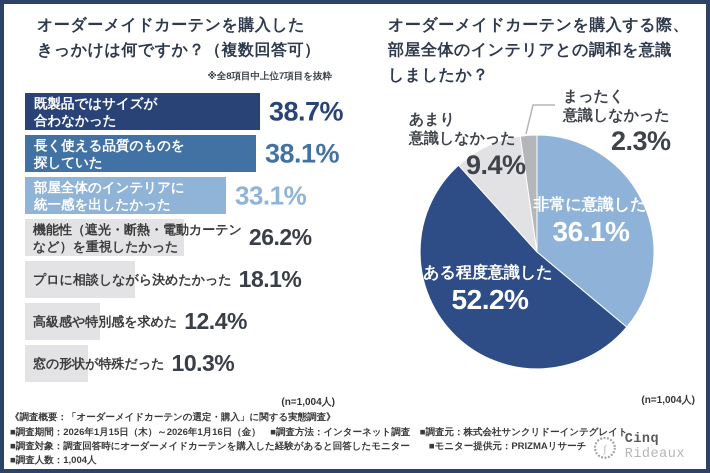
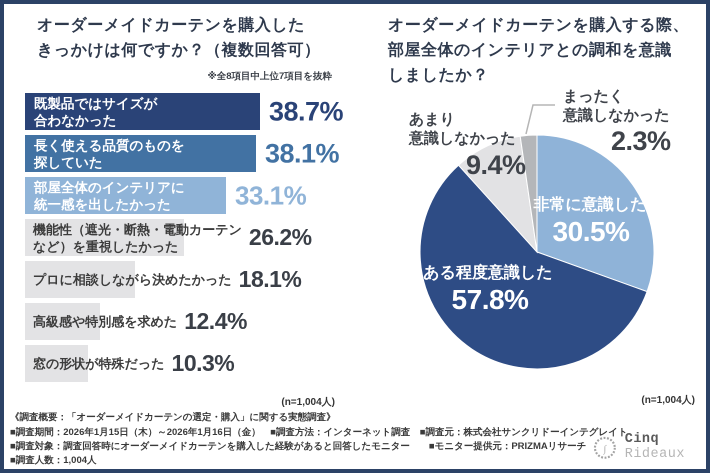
オーダーメイドカーテンを購入する際、 部屋全体のインテリアとの調和を意識 しましたか？/非常に意識した: 36.1% -> 30.5%
オーダーメイドカーテンを購入する際、 部屋全体のインテリアとの調和を意識 しましたか？/ある程度意識した: 52.2% -> 57.8%
